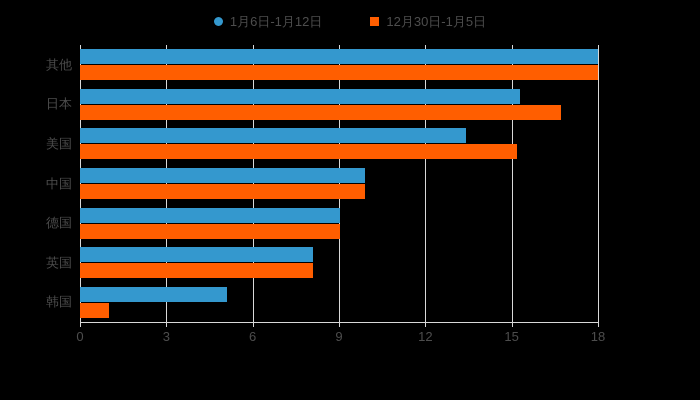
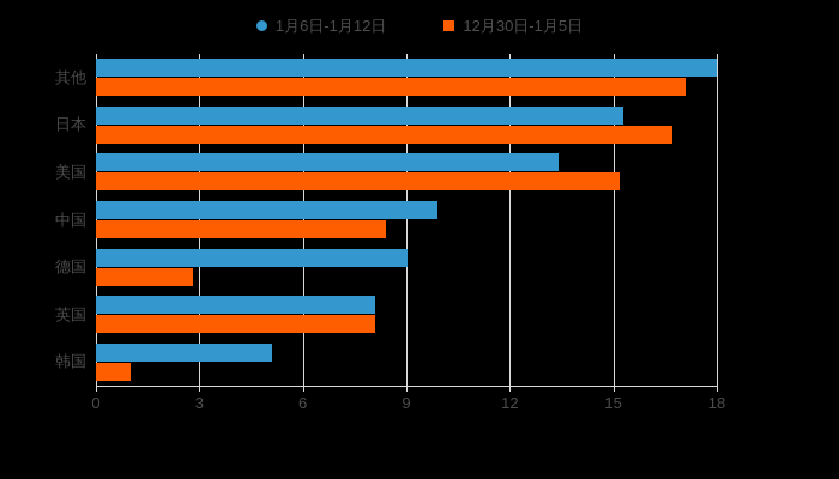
12月30日-1月5日/其他: 18.0 -> 17.1
12月30日-1月5日/中国: 9.9 -> 8.4
12月30日-1月5日/德国: 9.1 -> 2.8
